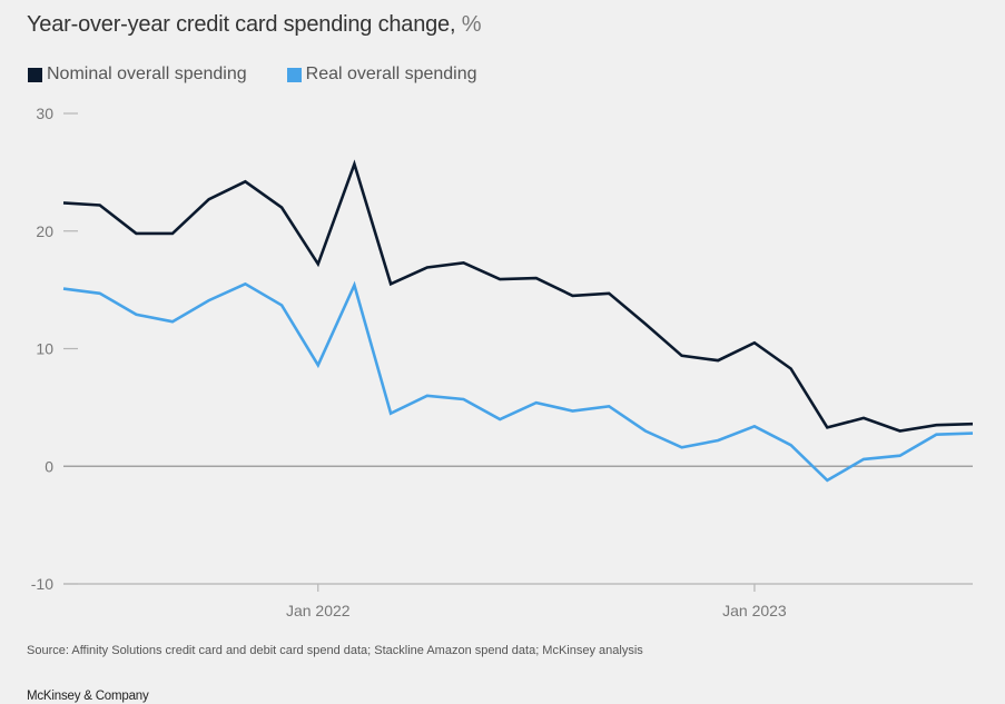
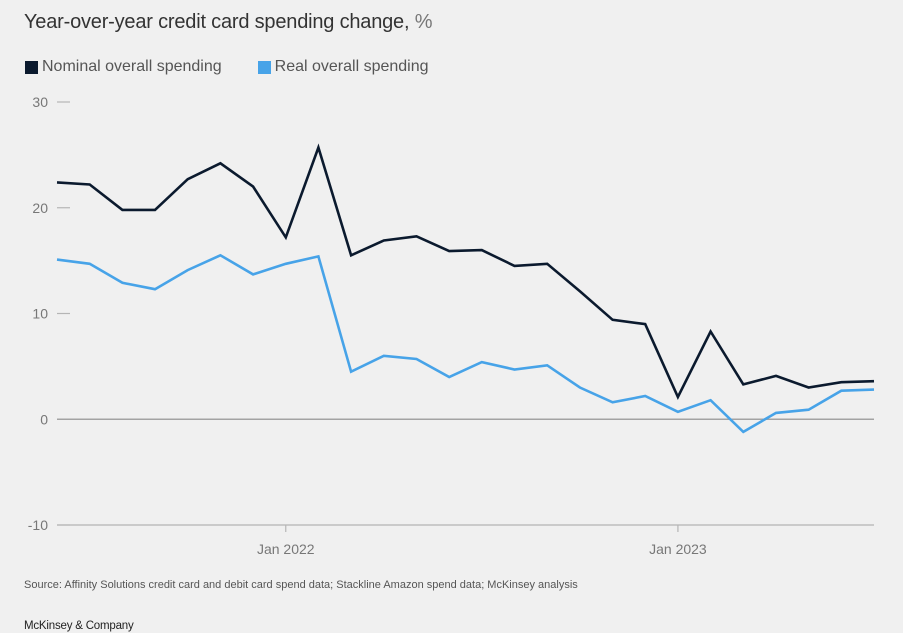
Real overall spending/Jan 2022: 8.6 -> 14.7
Nominal overall spending/Jan 2023: 10.5 -> 2.1
Real overall spending/Jan 2023: 3.4 -> 0.7
